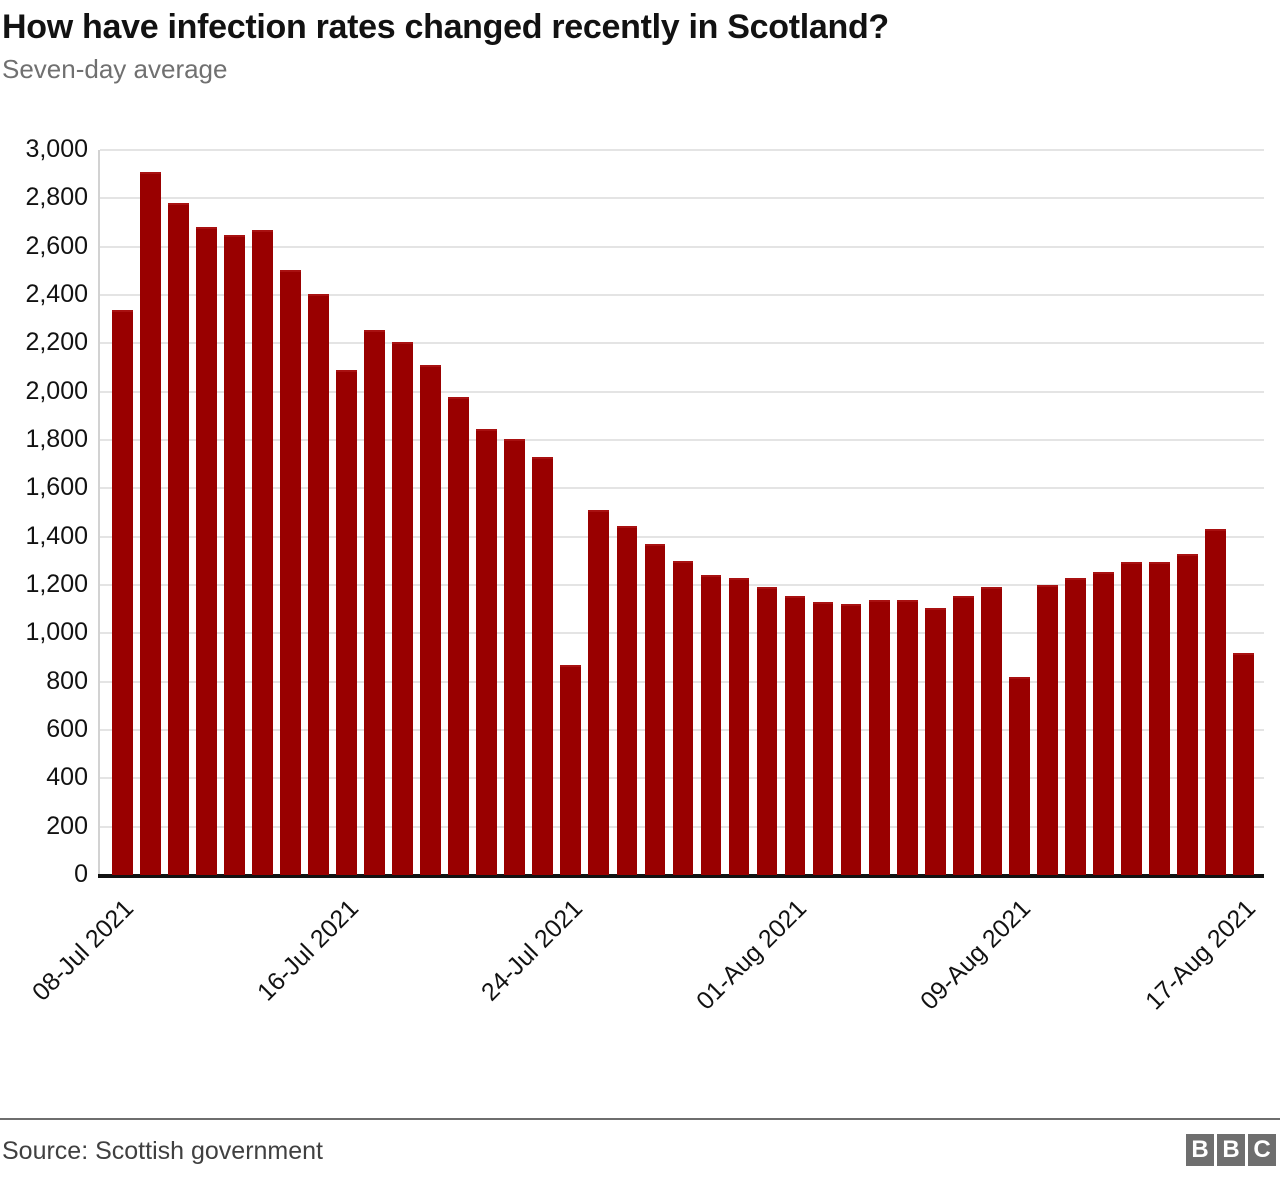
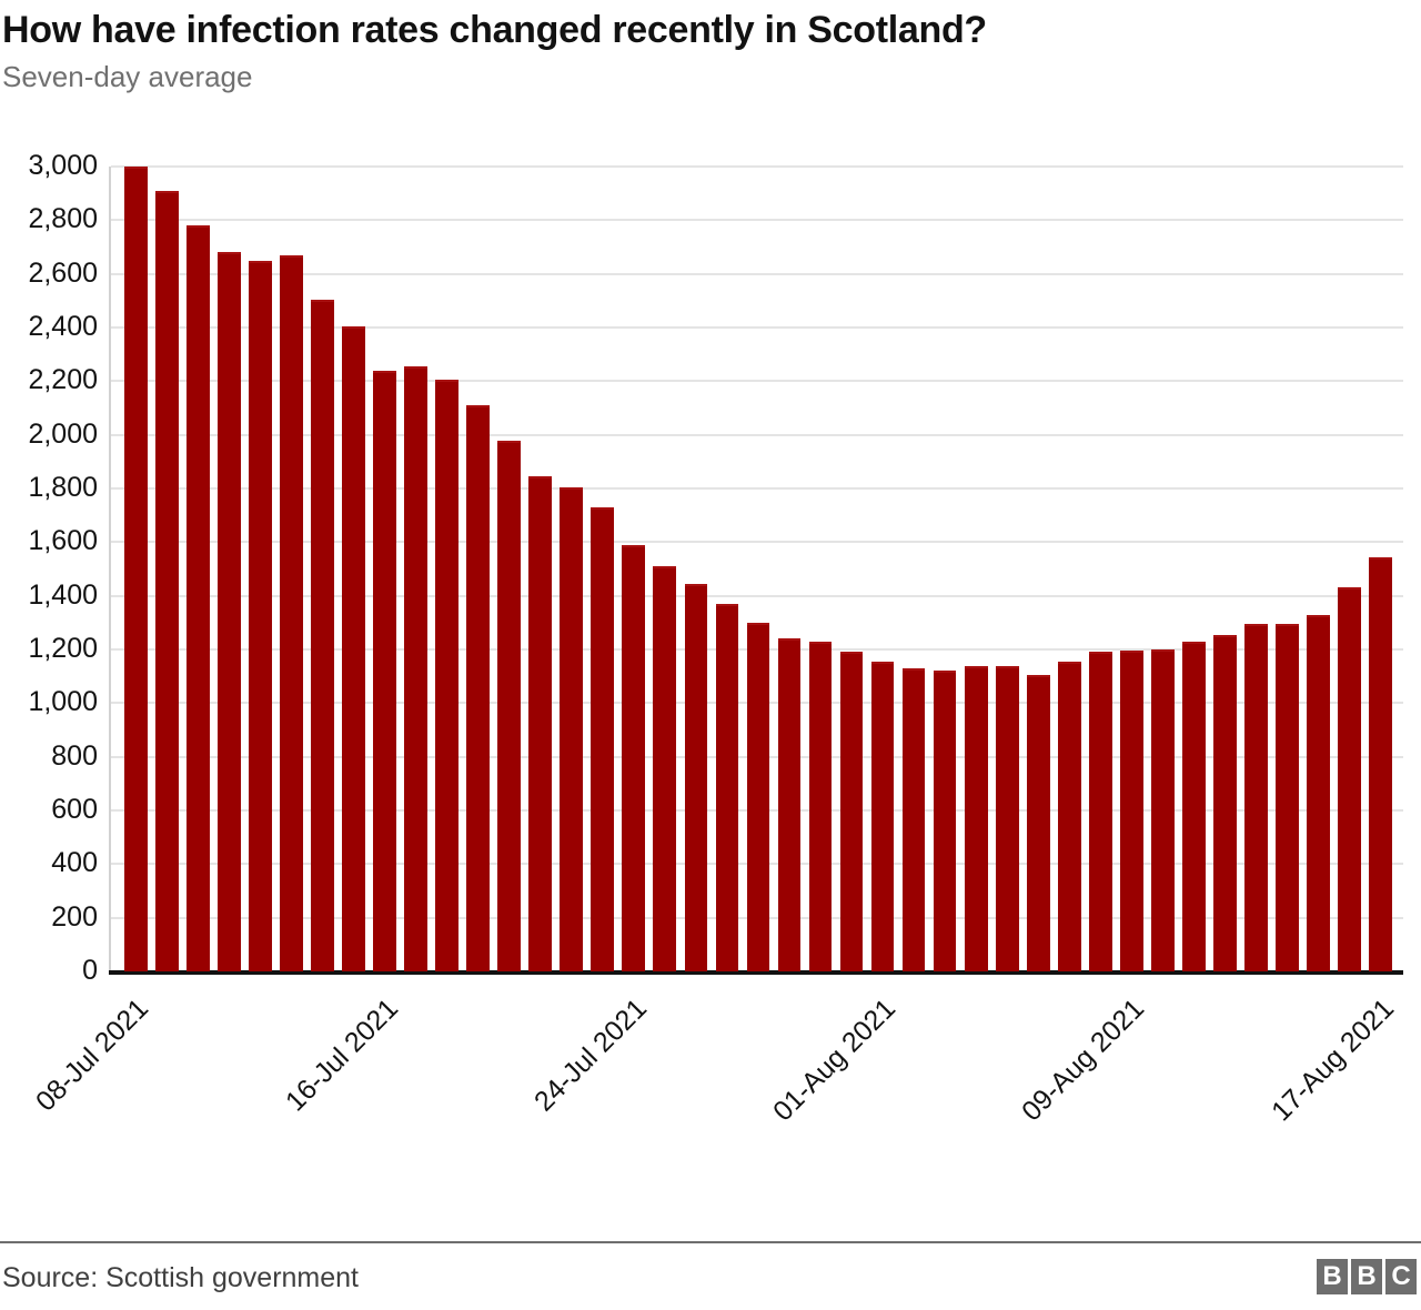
08-Jul 2021: 2340 -> 3000
16-Jul 2021: 2090 -> 2240
24-Jul 2021: 870 -> 1590
09-Aug 2021: 820 -> 1200
17-Aug 2021: 920 -> 1540
